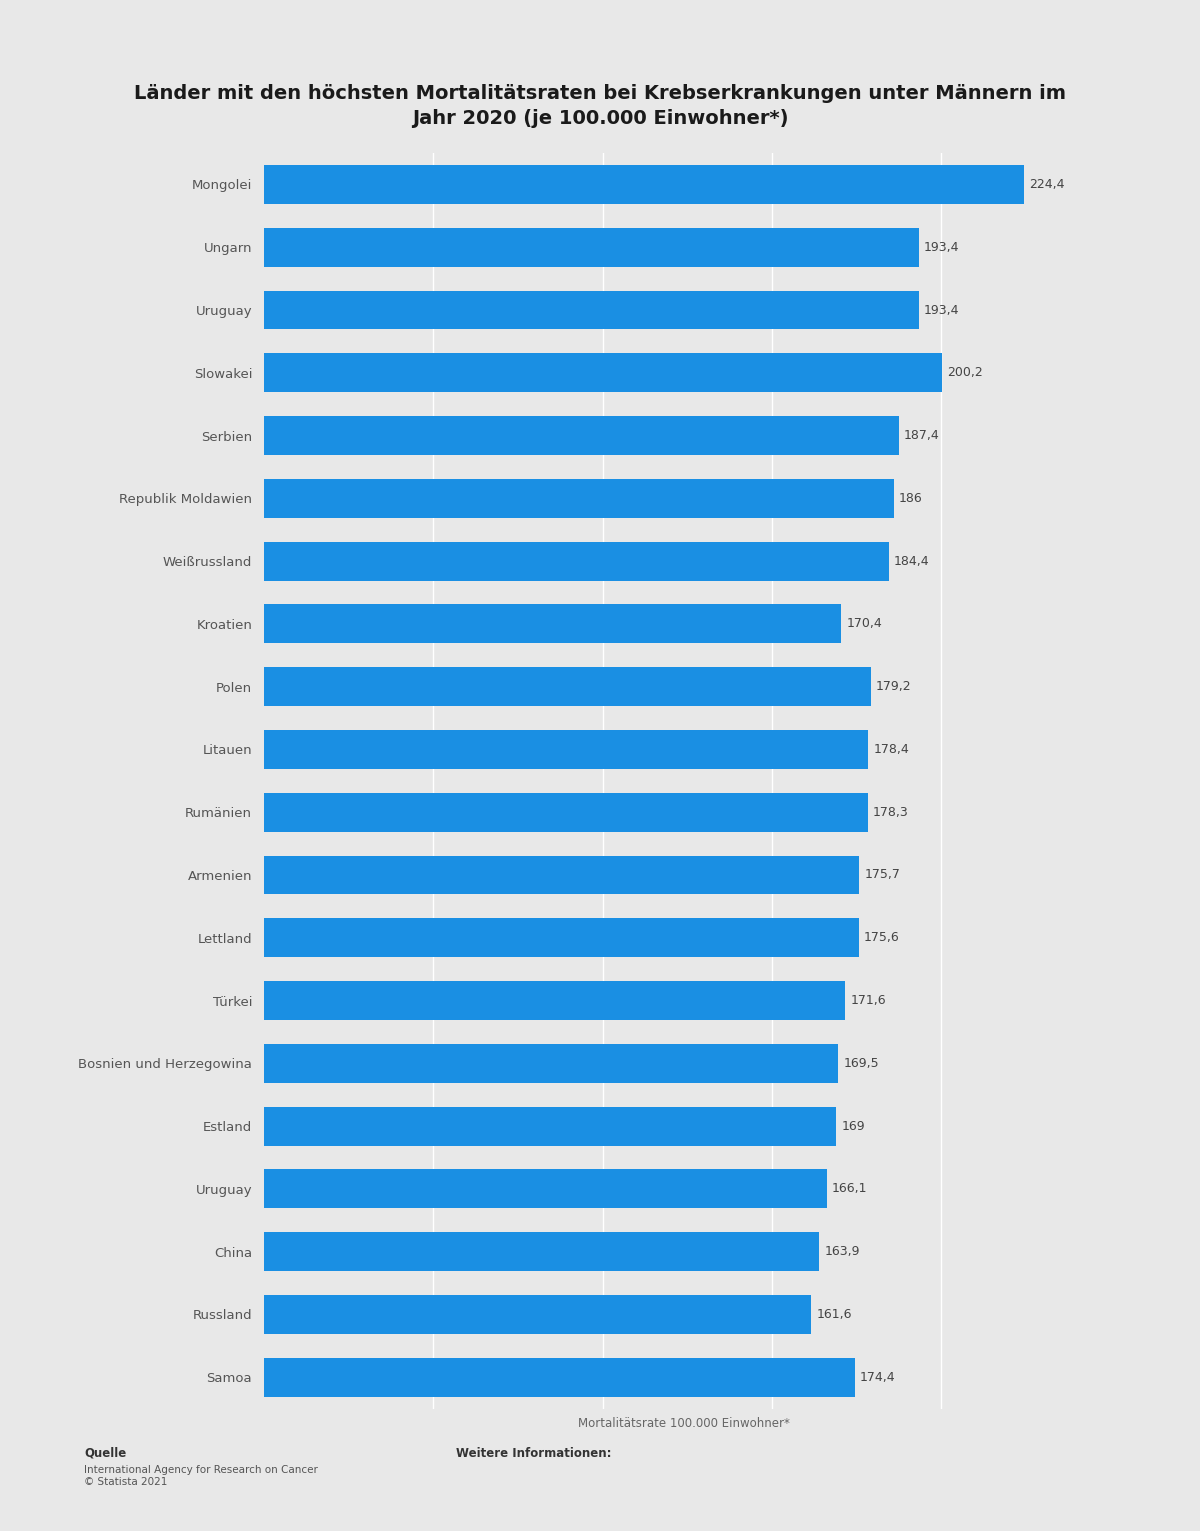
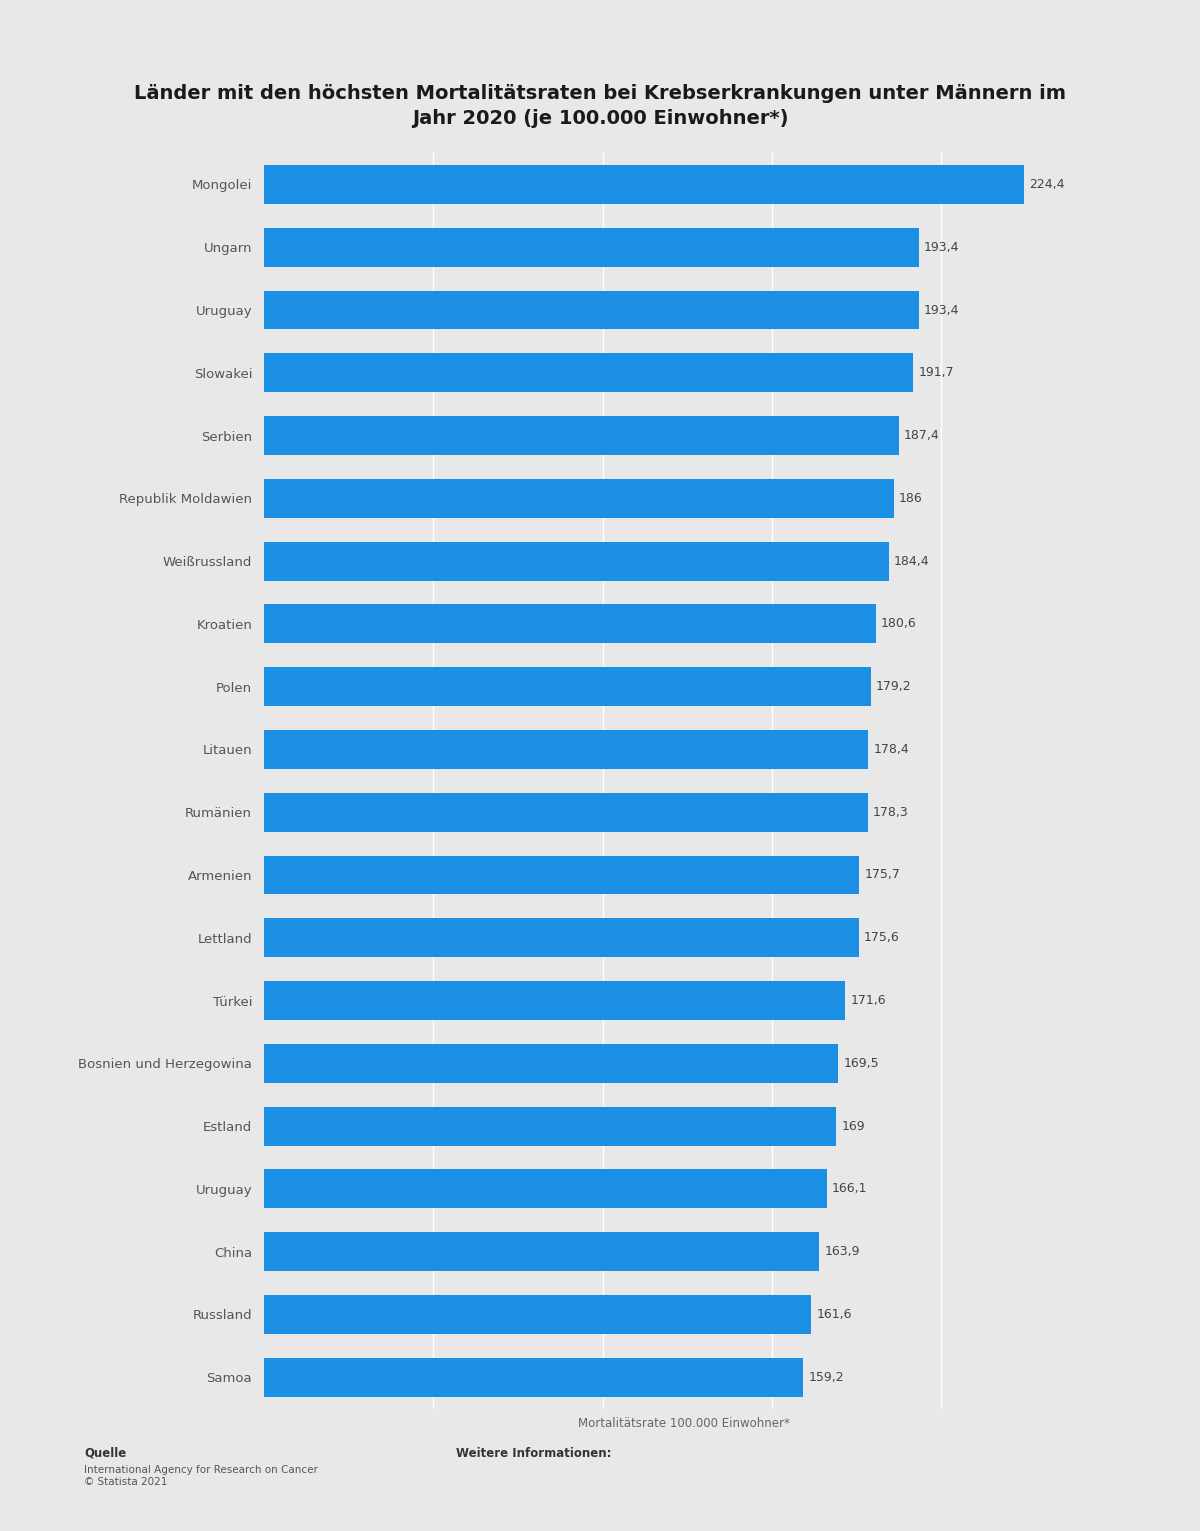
Slowakei: 200,2 -> 191,7
Kroatien: 170,4 -> 180,6
Samoa: 174,4 -> 159,2
